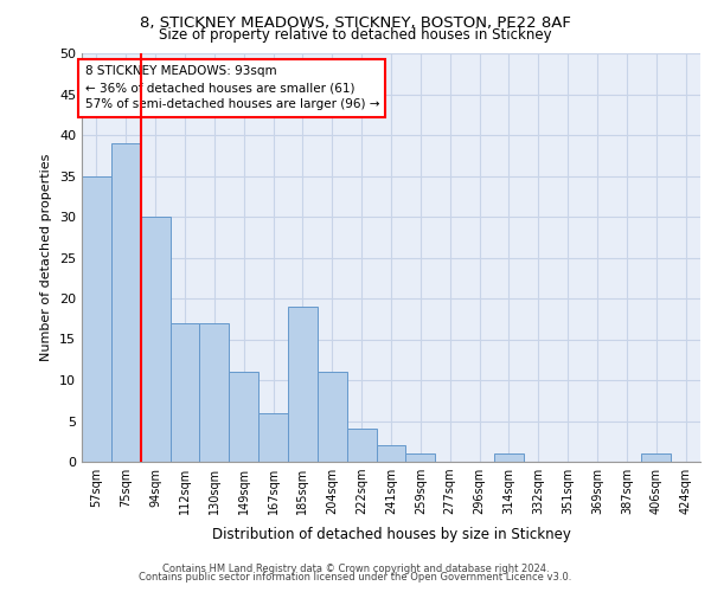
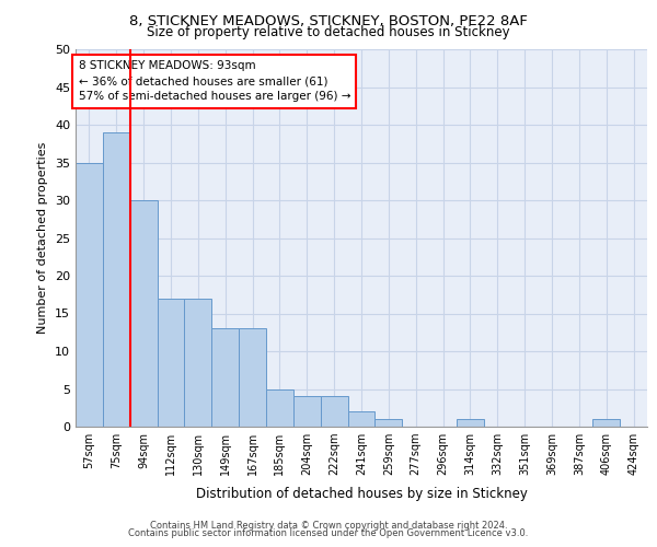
149sqm: 11 -> 13
167sqm: 6 -> 13
185sqm: 19 -> 5
204sqm: 11 -> 4
